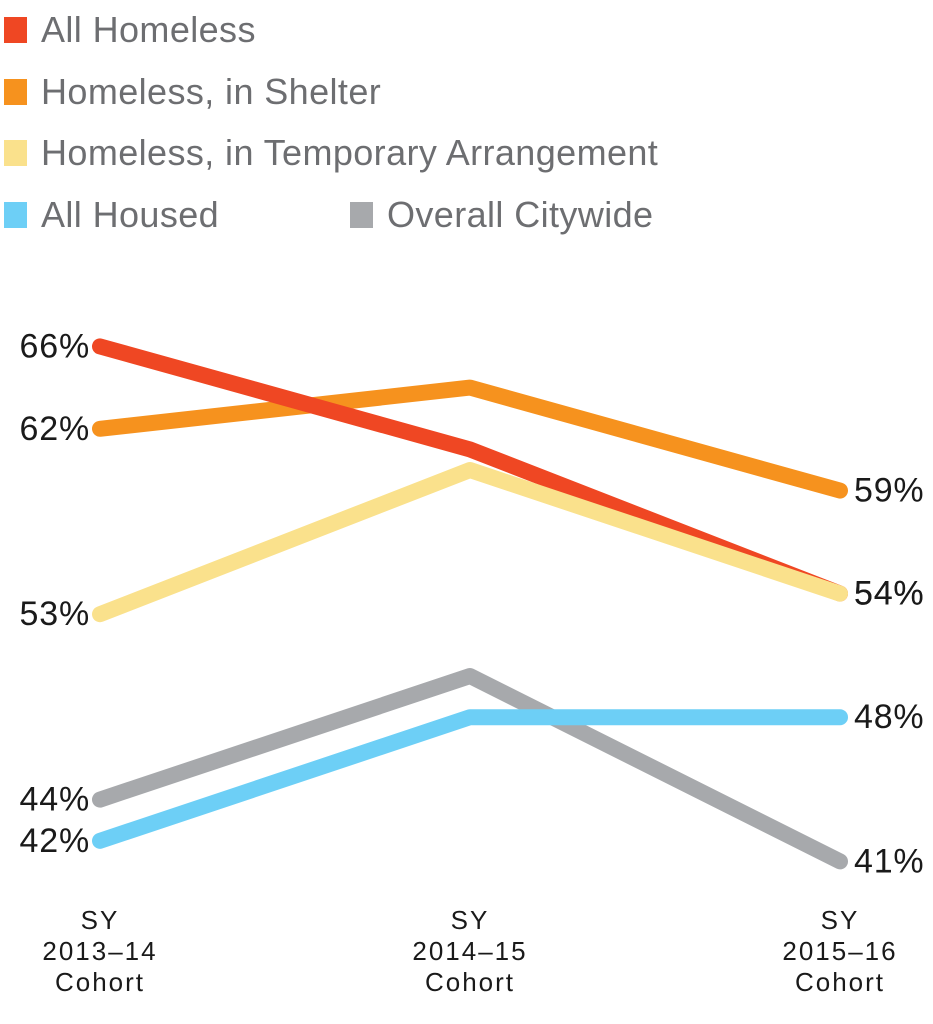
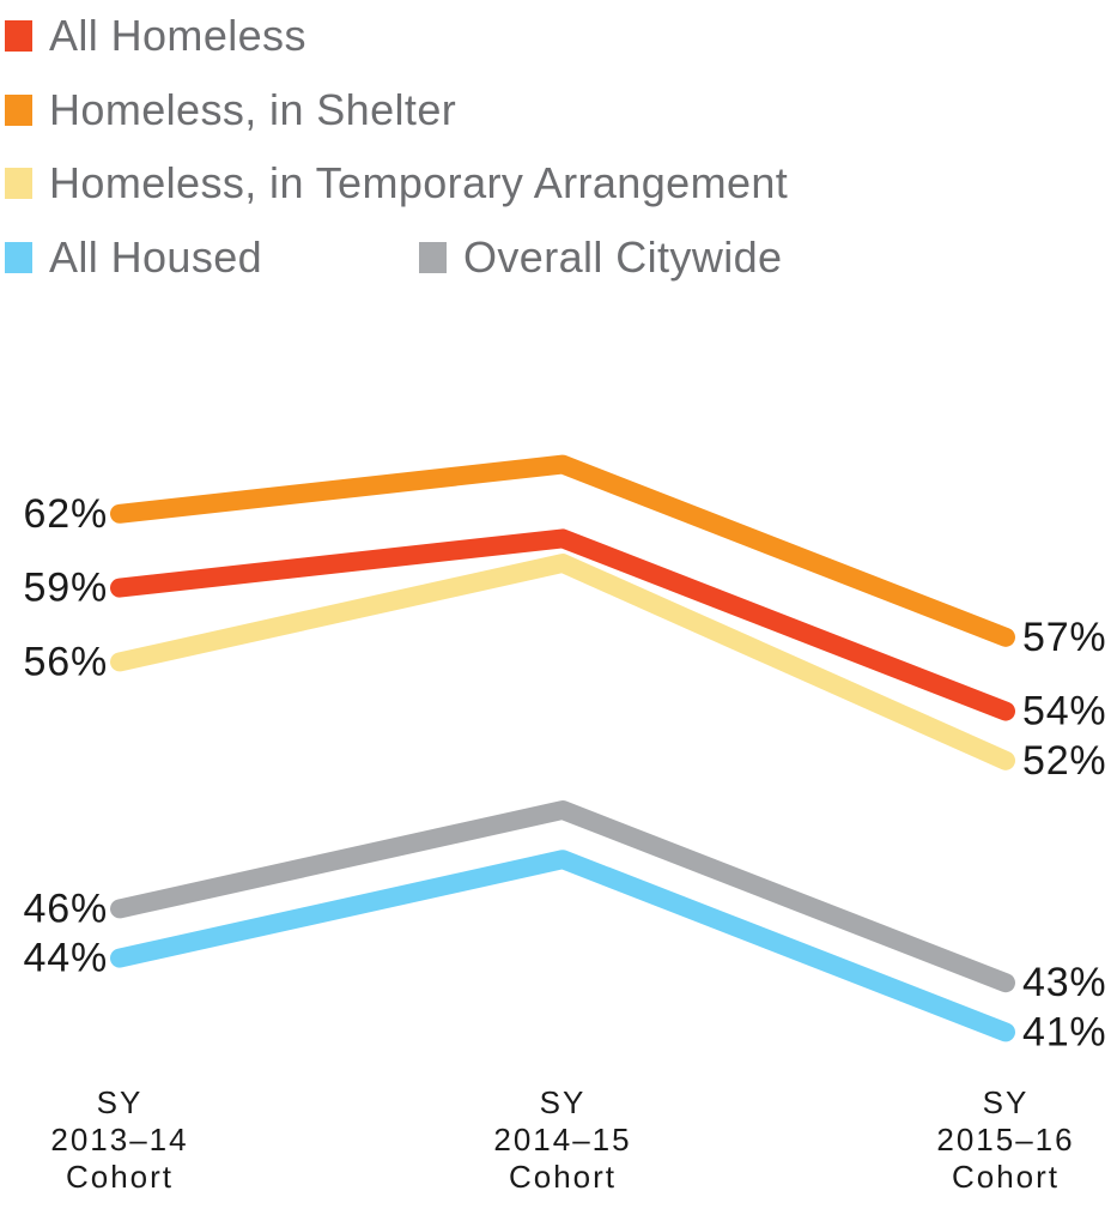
All Homeless/SY 2013–14 Cohort: 66% -> 59%
Homeless, in Temporary Arrangement/SY 2013–14 Cohort: 53% -> 56%
Overall Citywide/SY 2013–14 Cohort: 44% -> 46%
All Housed/SY 2013–14 Cohort: 42% -> 44%
Homeless, in Shelter/SY 2015–16 Cohort: 59% -> 57%
Homeless, in Temporary Arrangement/SY 2015–16 Cohort: 54% -> 52%
Overall Citywide/SY 2015–16 Cohort: 41% -> 43%
All Housed/SY 2015–16 Cohort: 48% -> 41%
